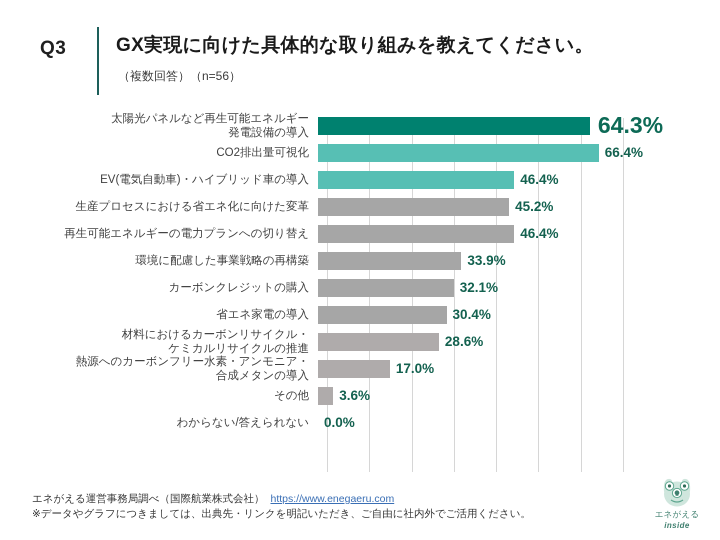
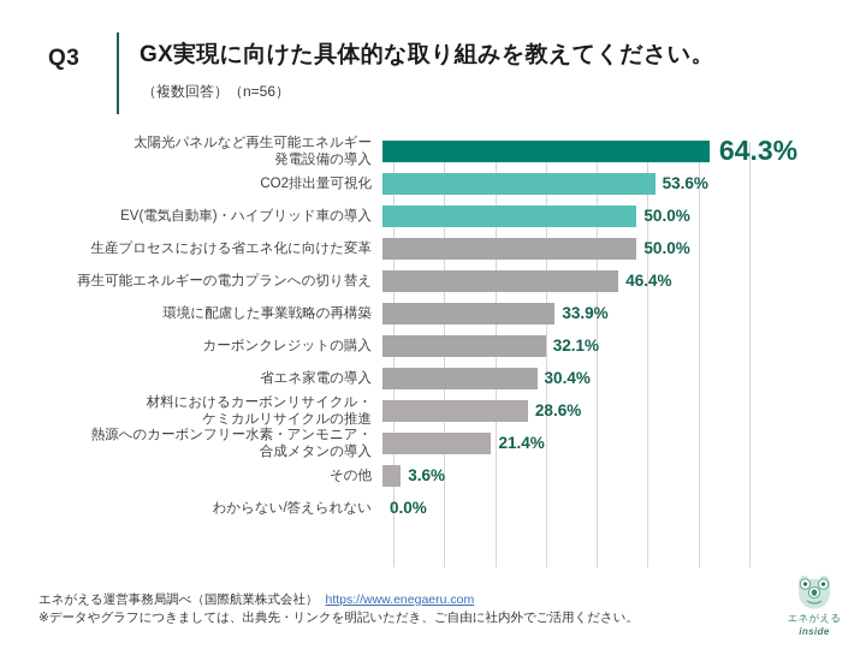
CO2排出量可視化: 66.4% -> 53.6%
EV(電気自動車)・ハイブリッド車の導入: 46.4% -> 50.0%
生産プロセスにおける省エネ化に向けた変革: 45.2% -> 50.0%
熱源へのカーボンフリー水素・アンモニア・ 合成メタンの導入: 17.0% -> 21.4%
